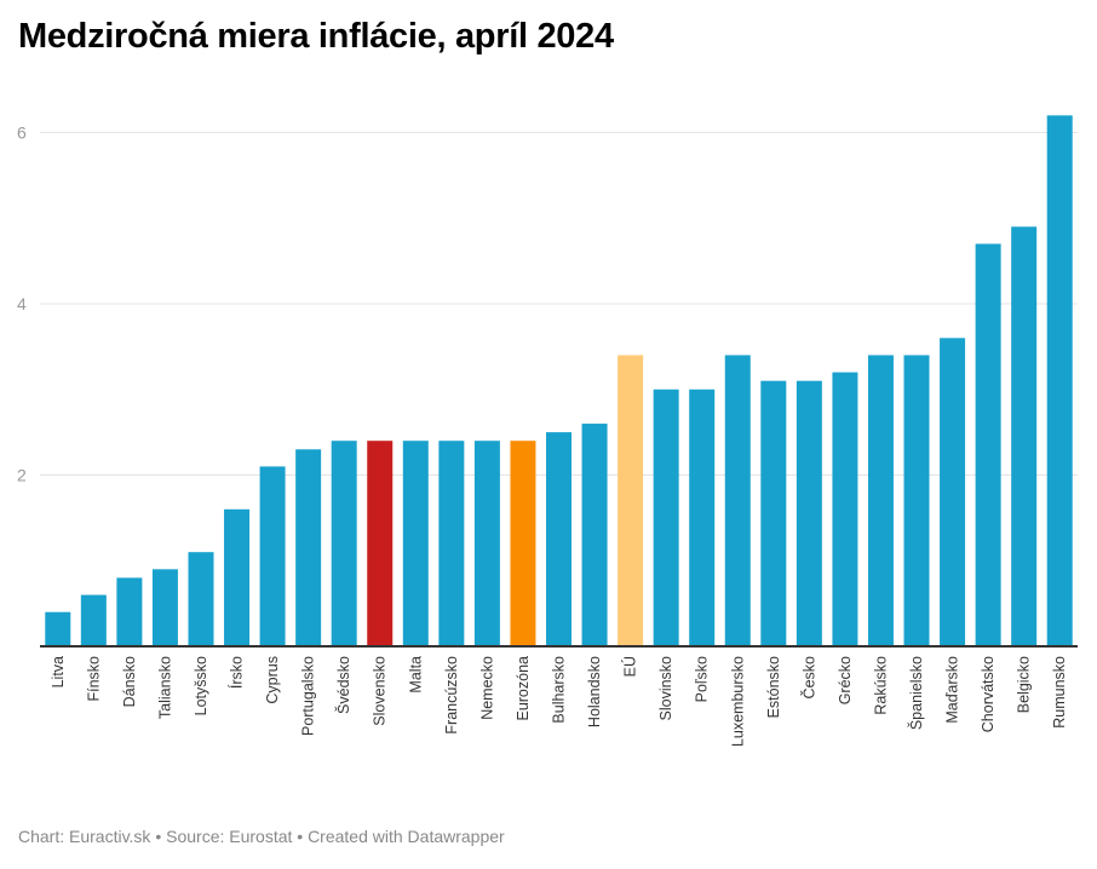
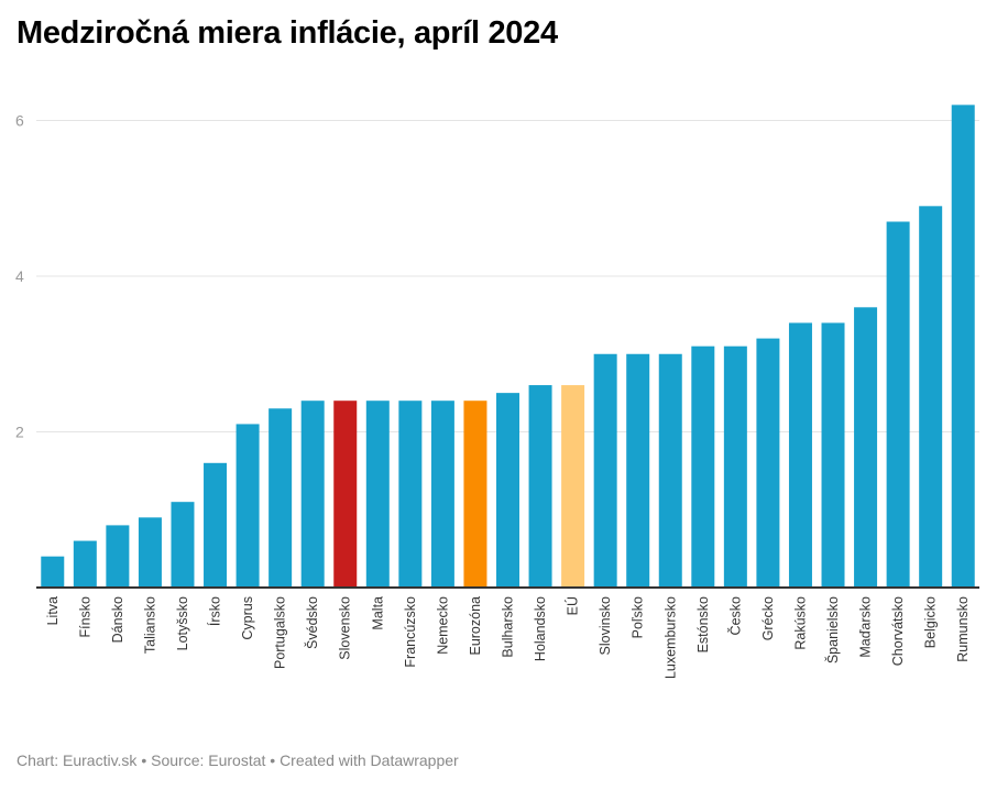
EÚ: 3.4 -> 2.6
Luxembursko: 3.4 -> 3.0
